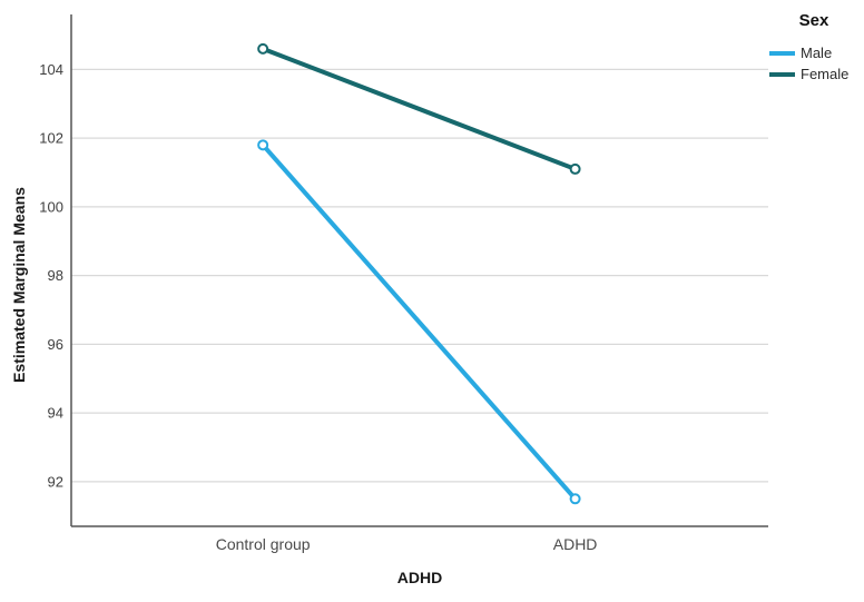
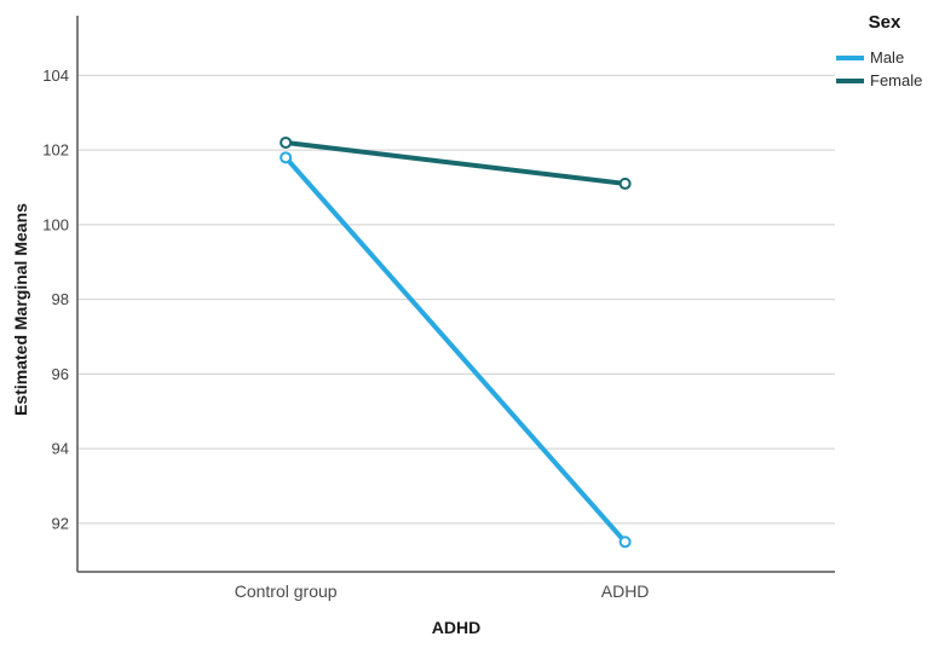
Female/Control group: 104.6 -> 102.2
